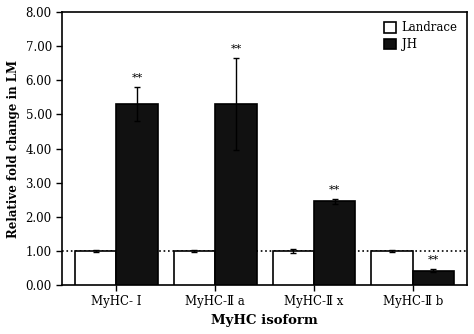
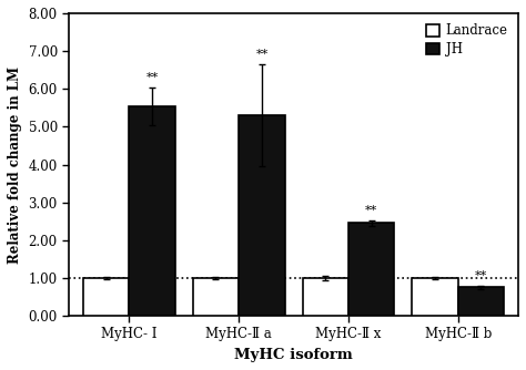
JH/MyHC- I: 5.30 -> 5.55
JH/MyHC-Ⅱ b: 0.42 -> 0.75
